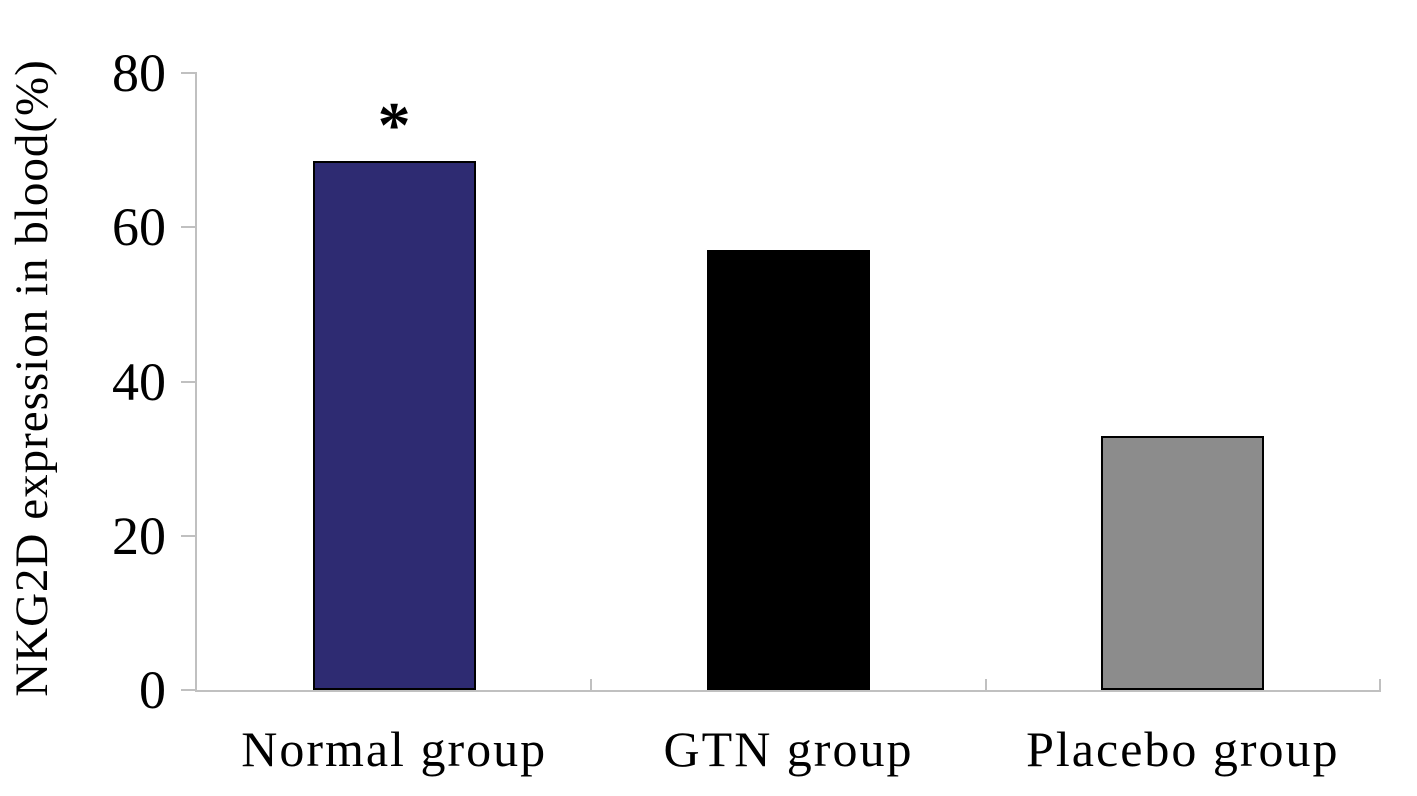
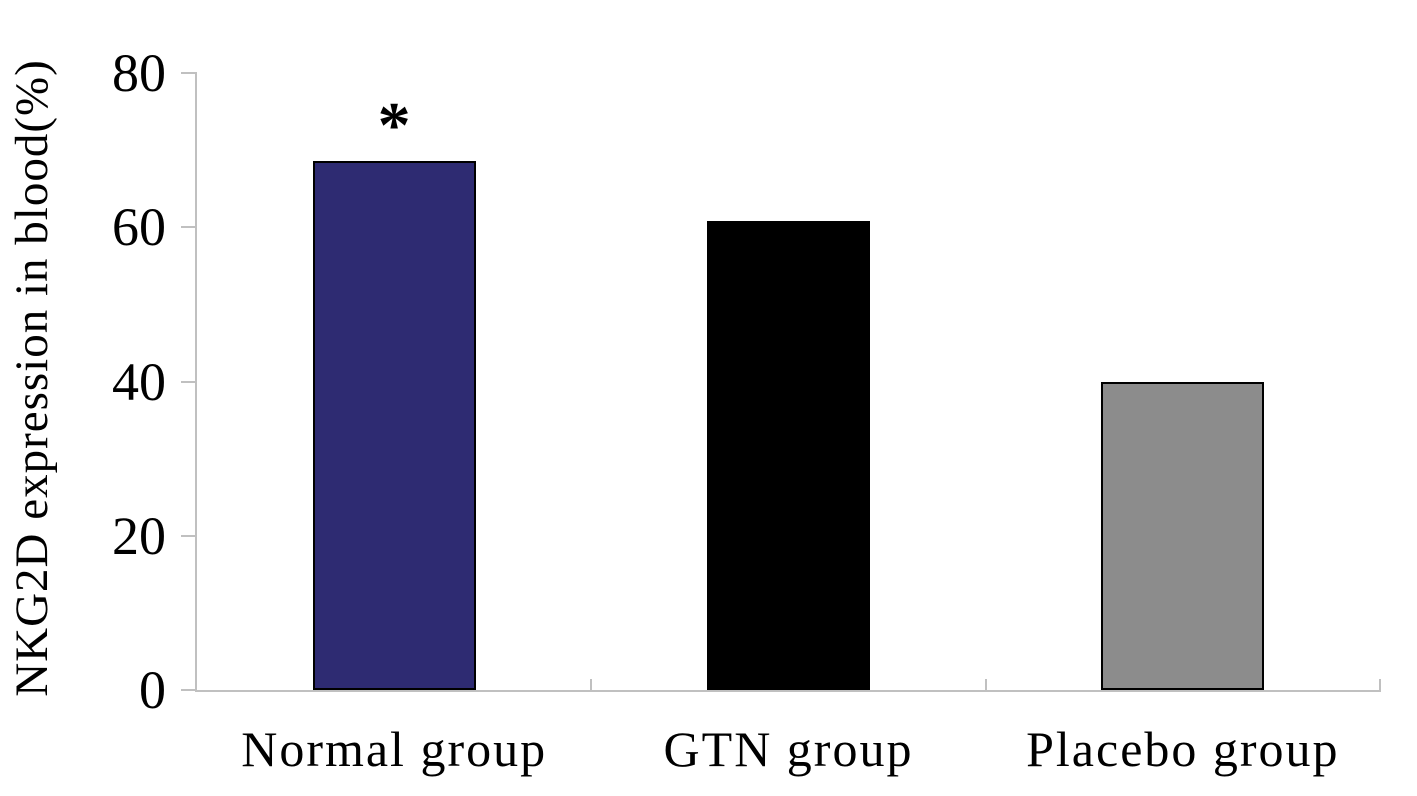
GTN group: 57 -> 61
Placebo group: 33 -> 40
